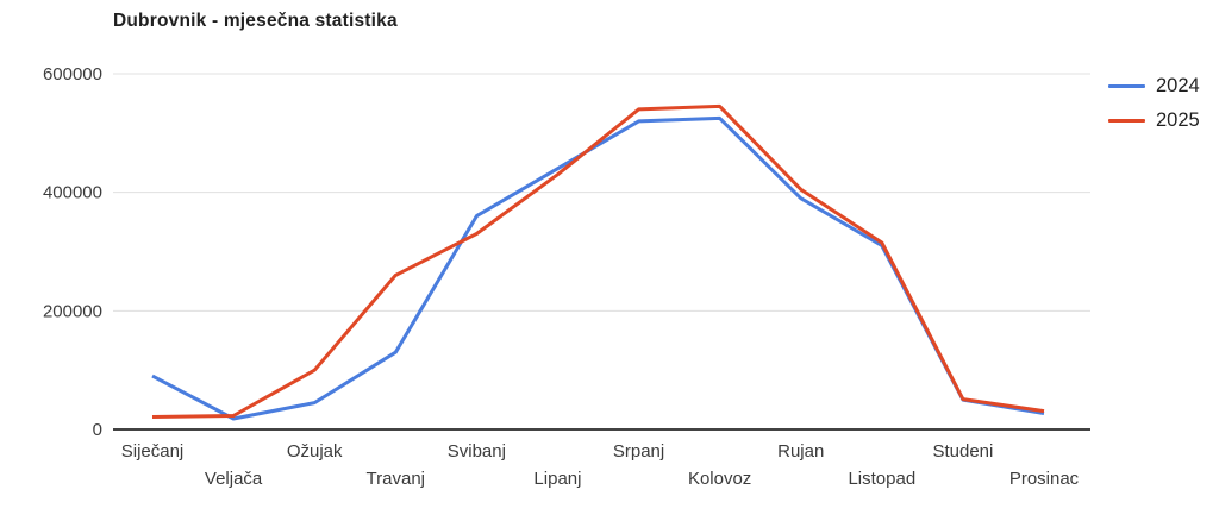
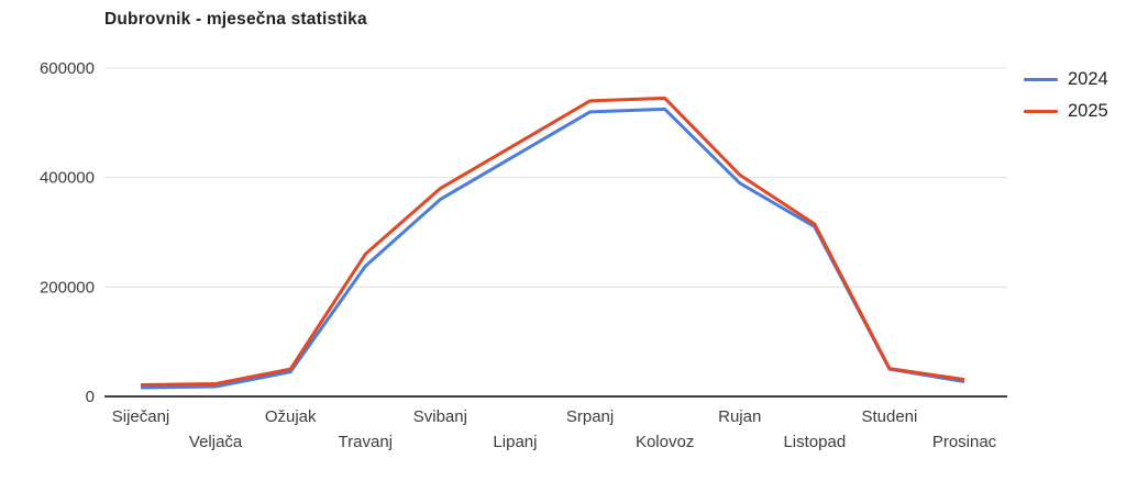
2024/Siječanj: 90000 -> 20000
2025/Ožujak: 100000 -> 50000
2024/Travanj: 130000 -> 240000
2025/Svibanj: 330000 -> 380000
2025/Lipanj: 430000 -> 460000
